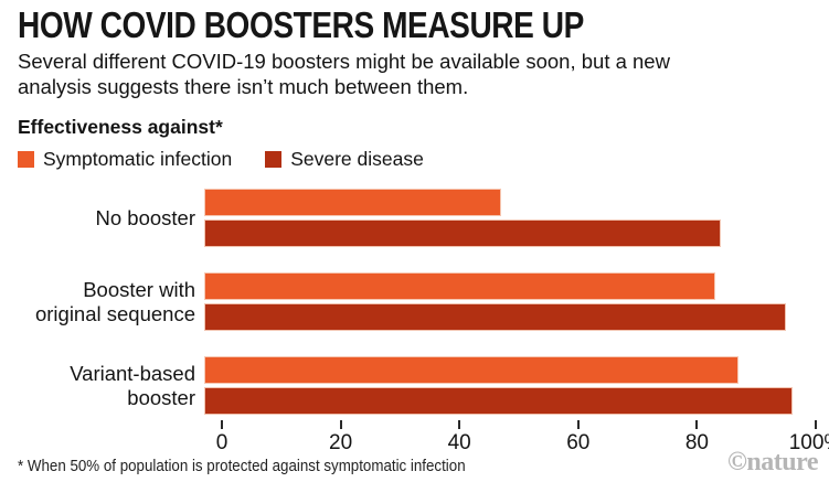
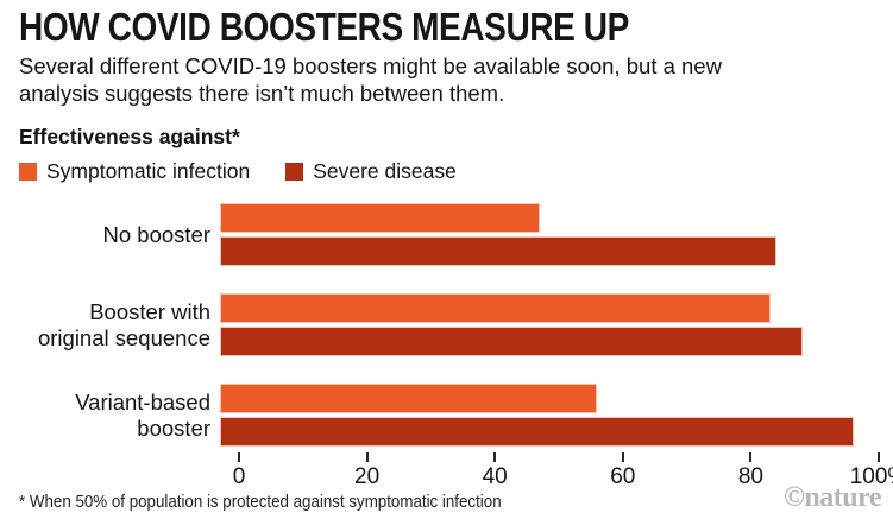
Severe disease/Booster with original sequence: 98% -> 91%
Symptomatic infection/Variant-based booster: 90% -> 59%
